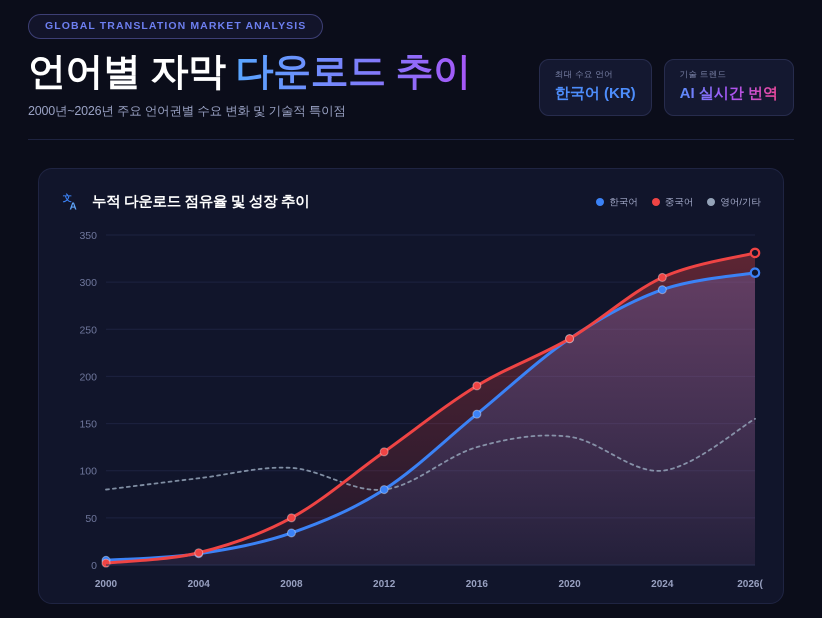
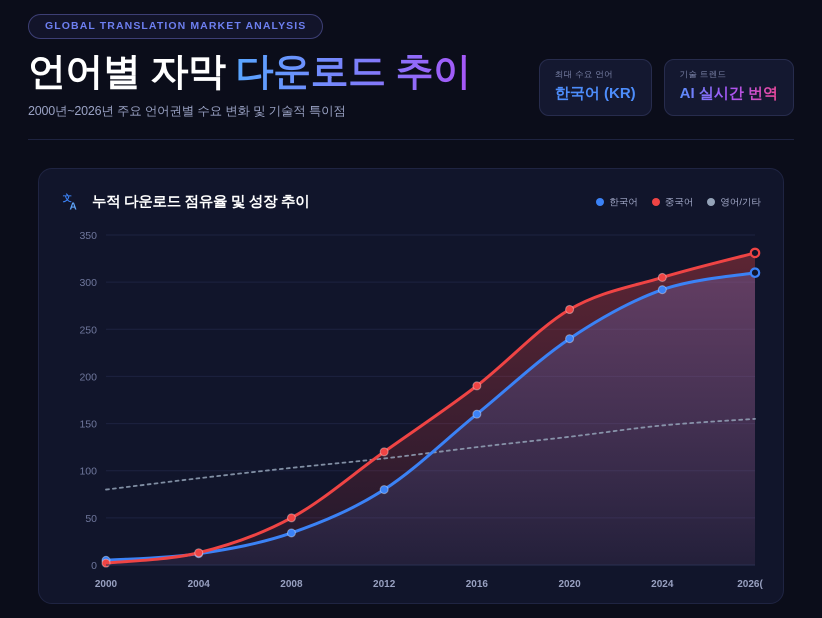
영어/기타/2012: 80 -> 110
중국어/2020: 240 -> 270
영어/기타/2024: 100 -> 150
